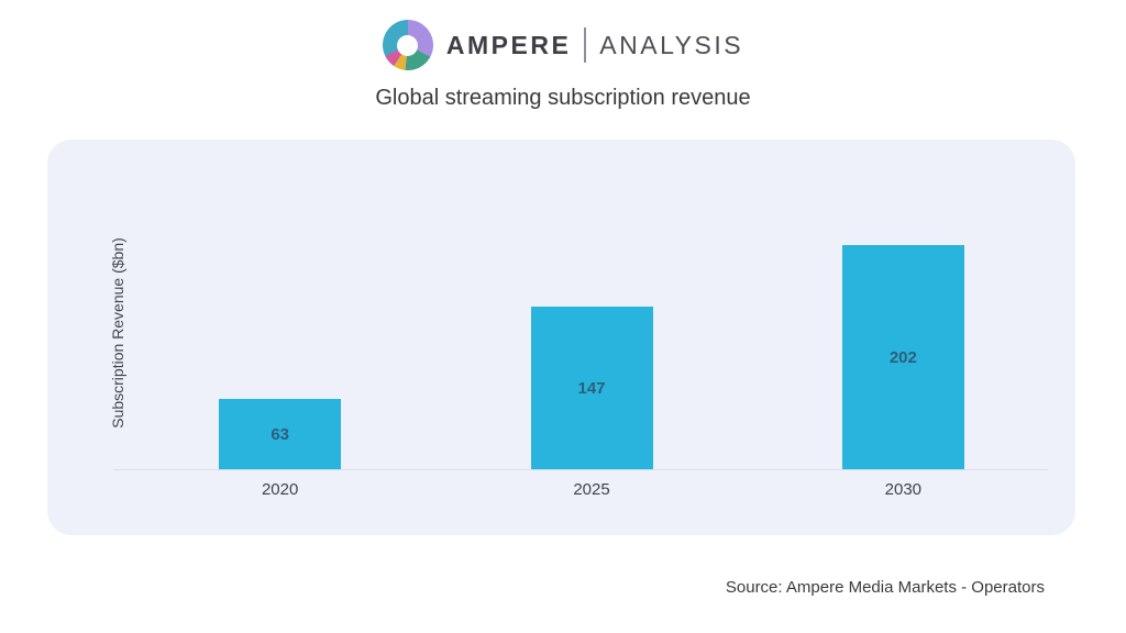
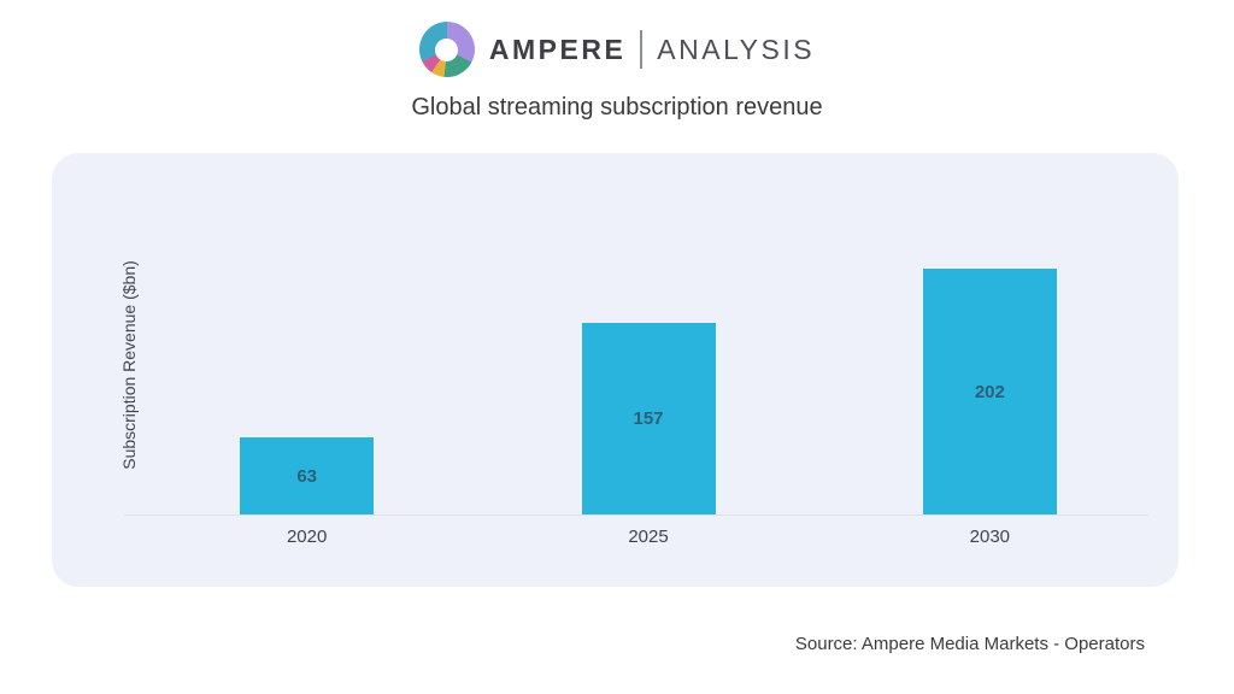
2025: 147 -> 157
